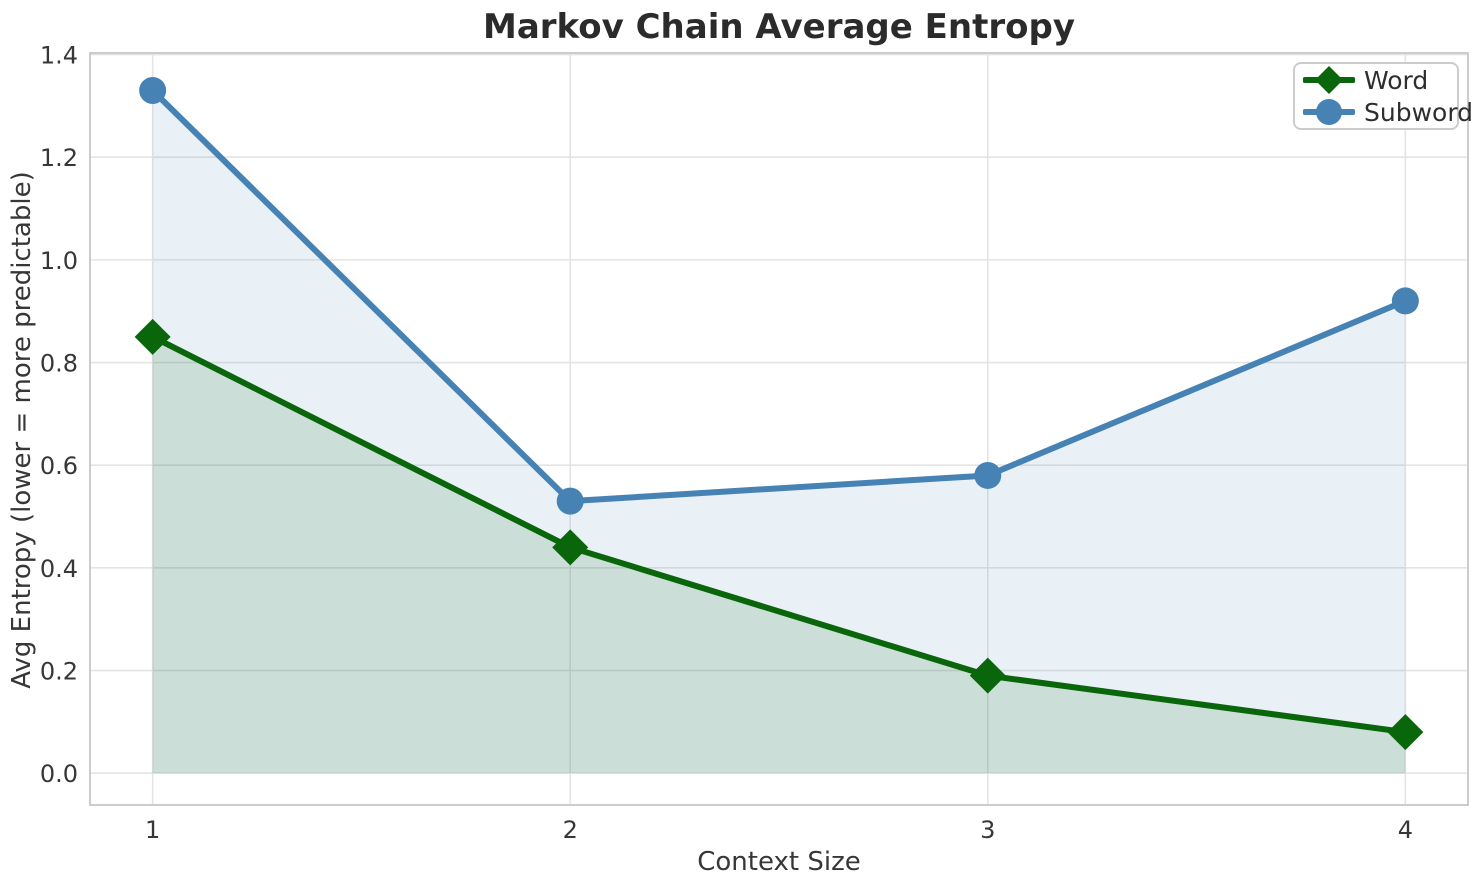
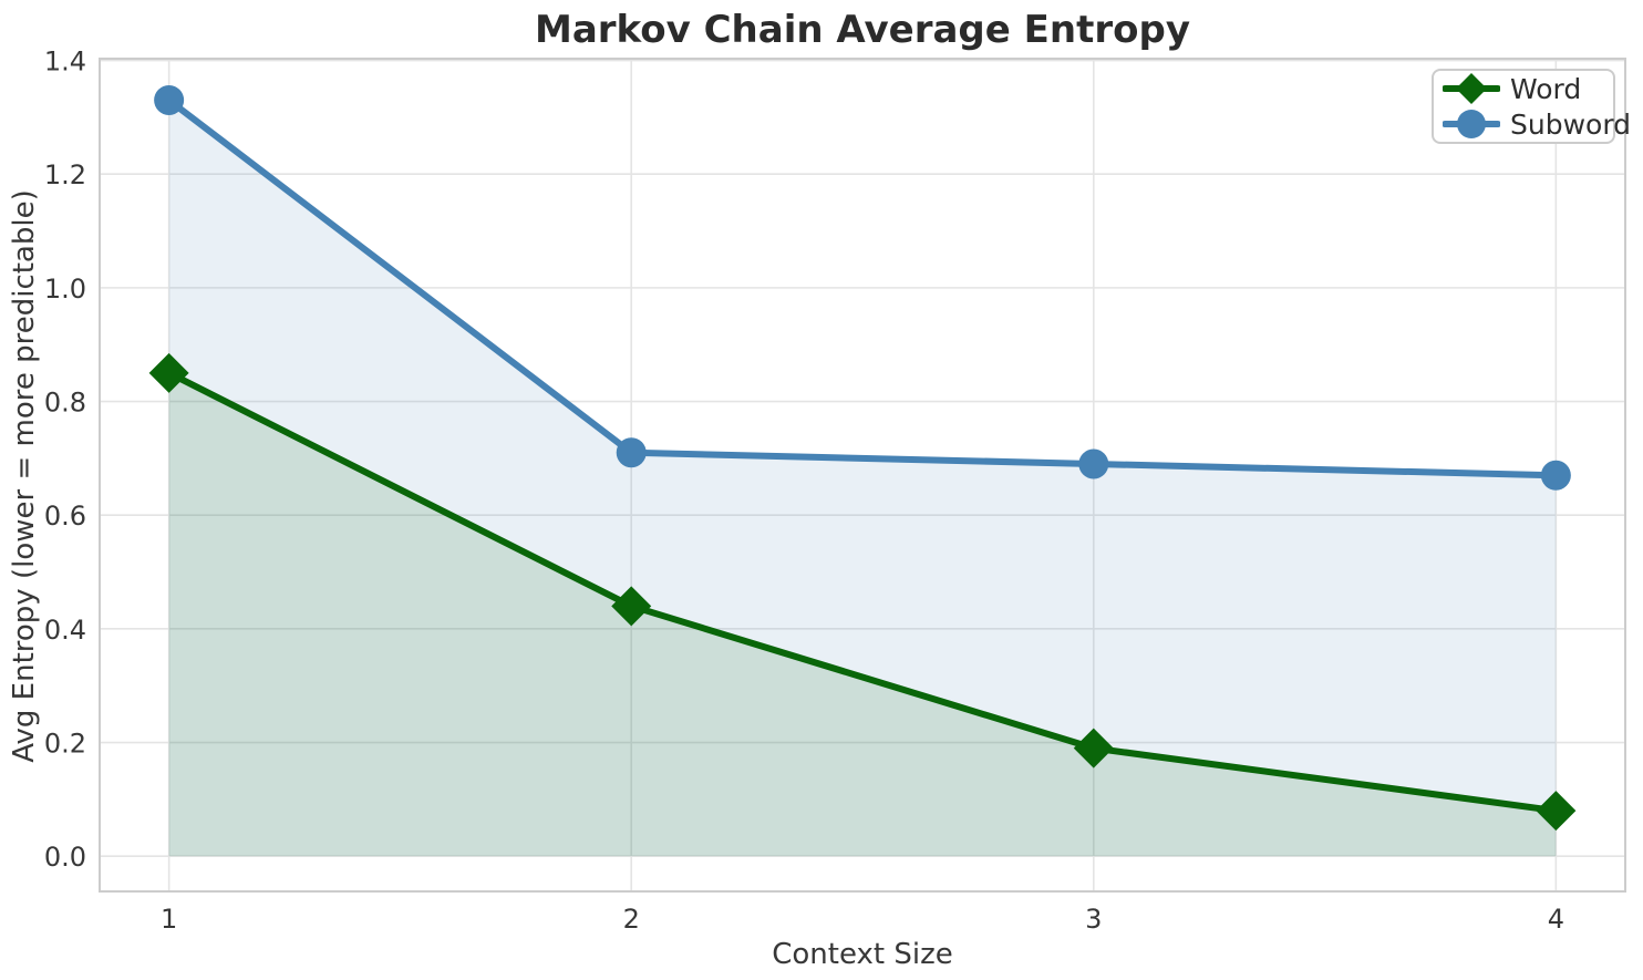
Subword/2: 0.53 -> 0.71
Subword/3: 0.58 -> 0.69
Subword/4: 0.92 -> 0.67
